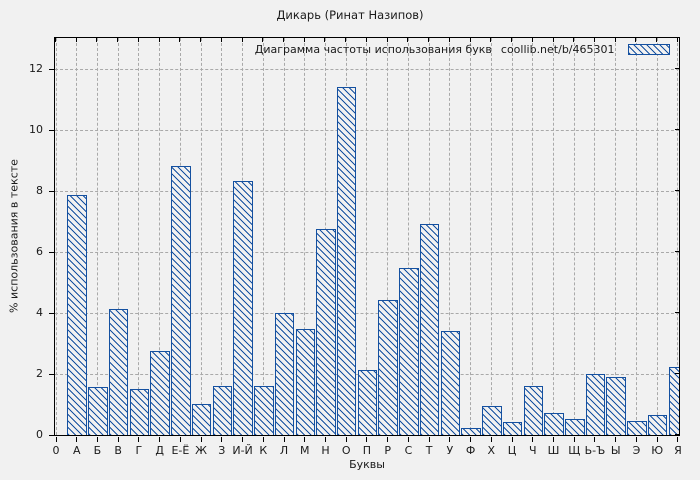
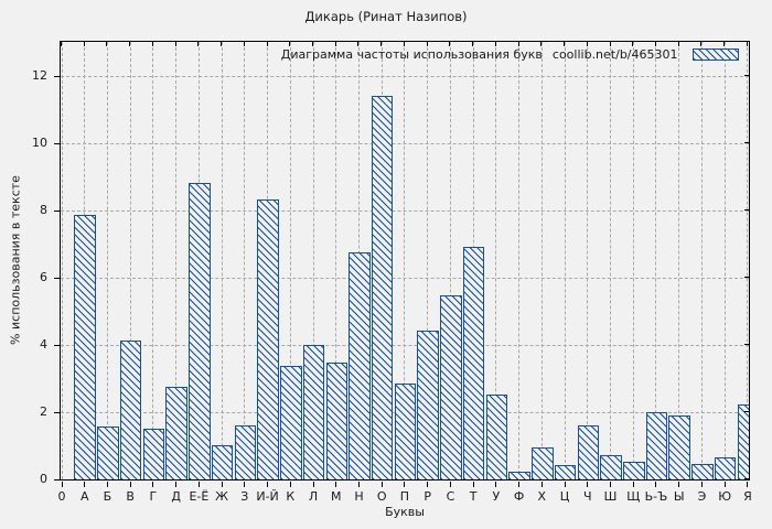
К: 1.6 -> 3.4
П: 2.1 -> 2.9
У: 3.4 -> 2.5
